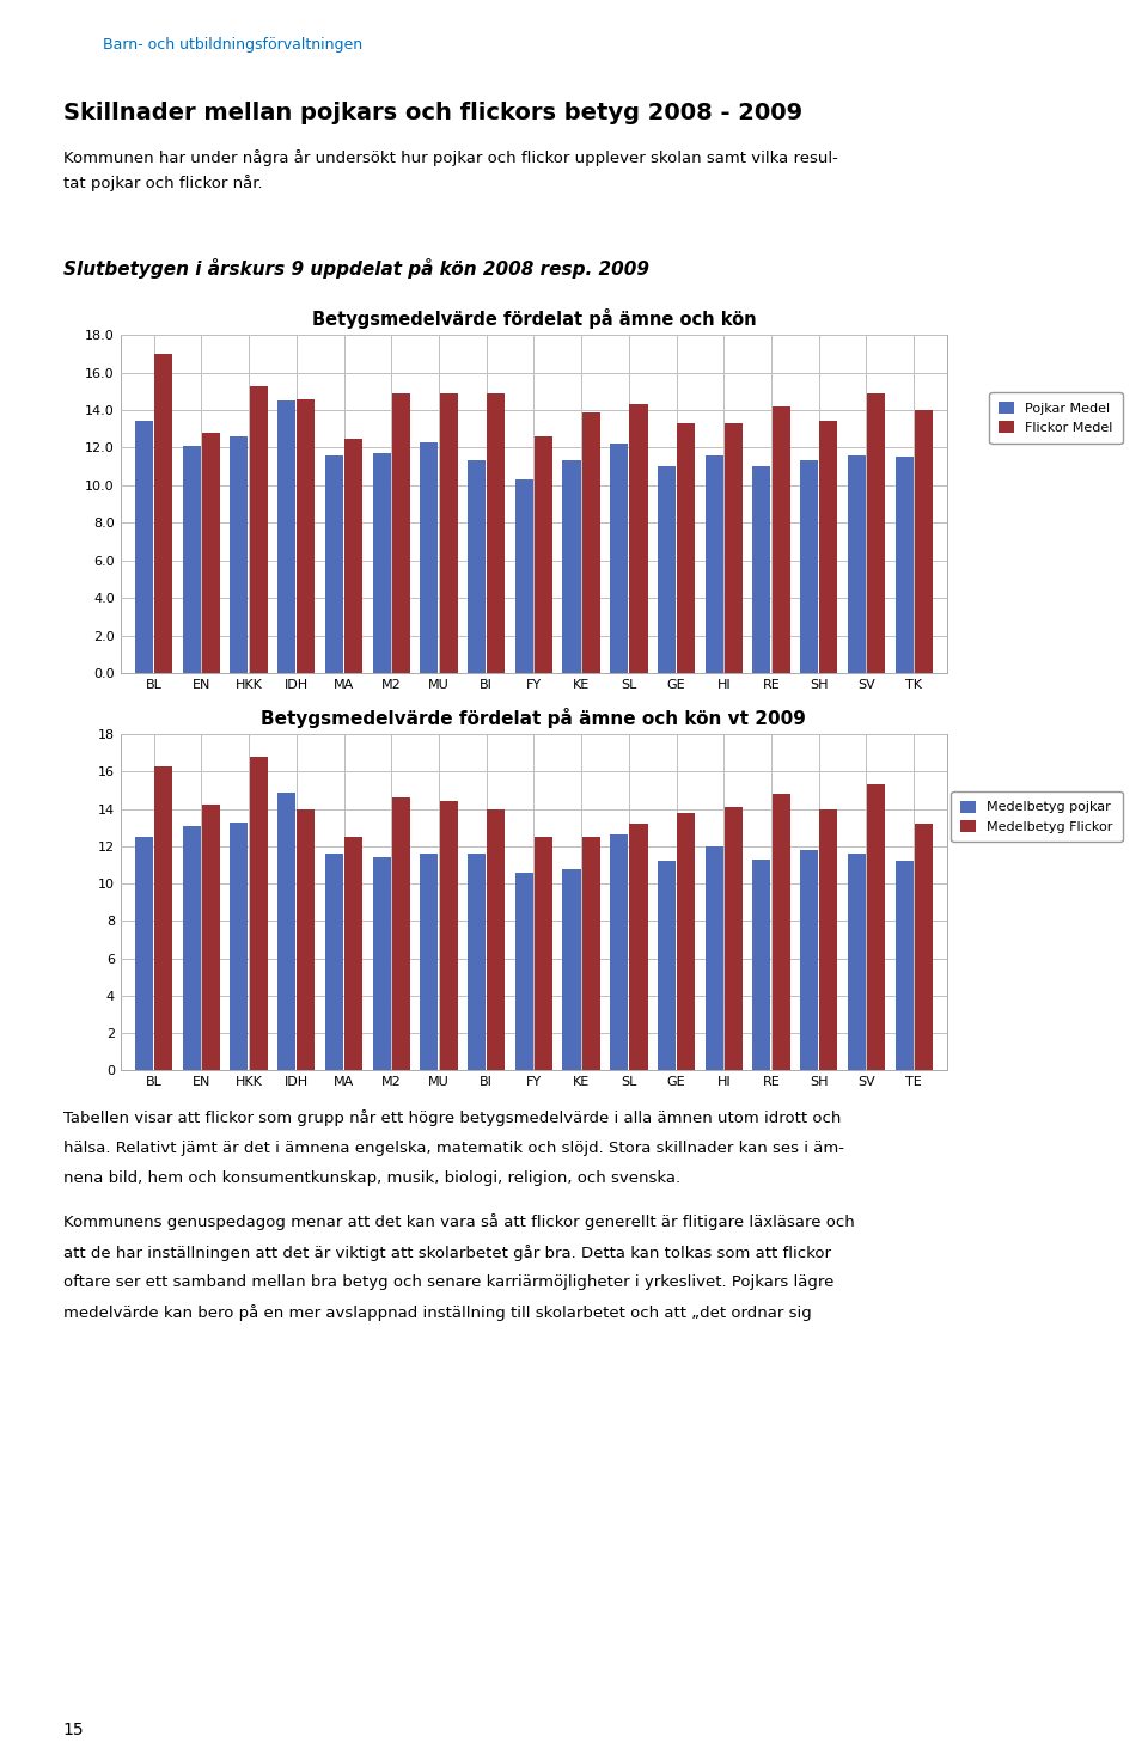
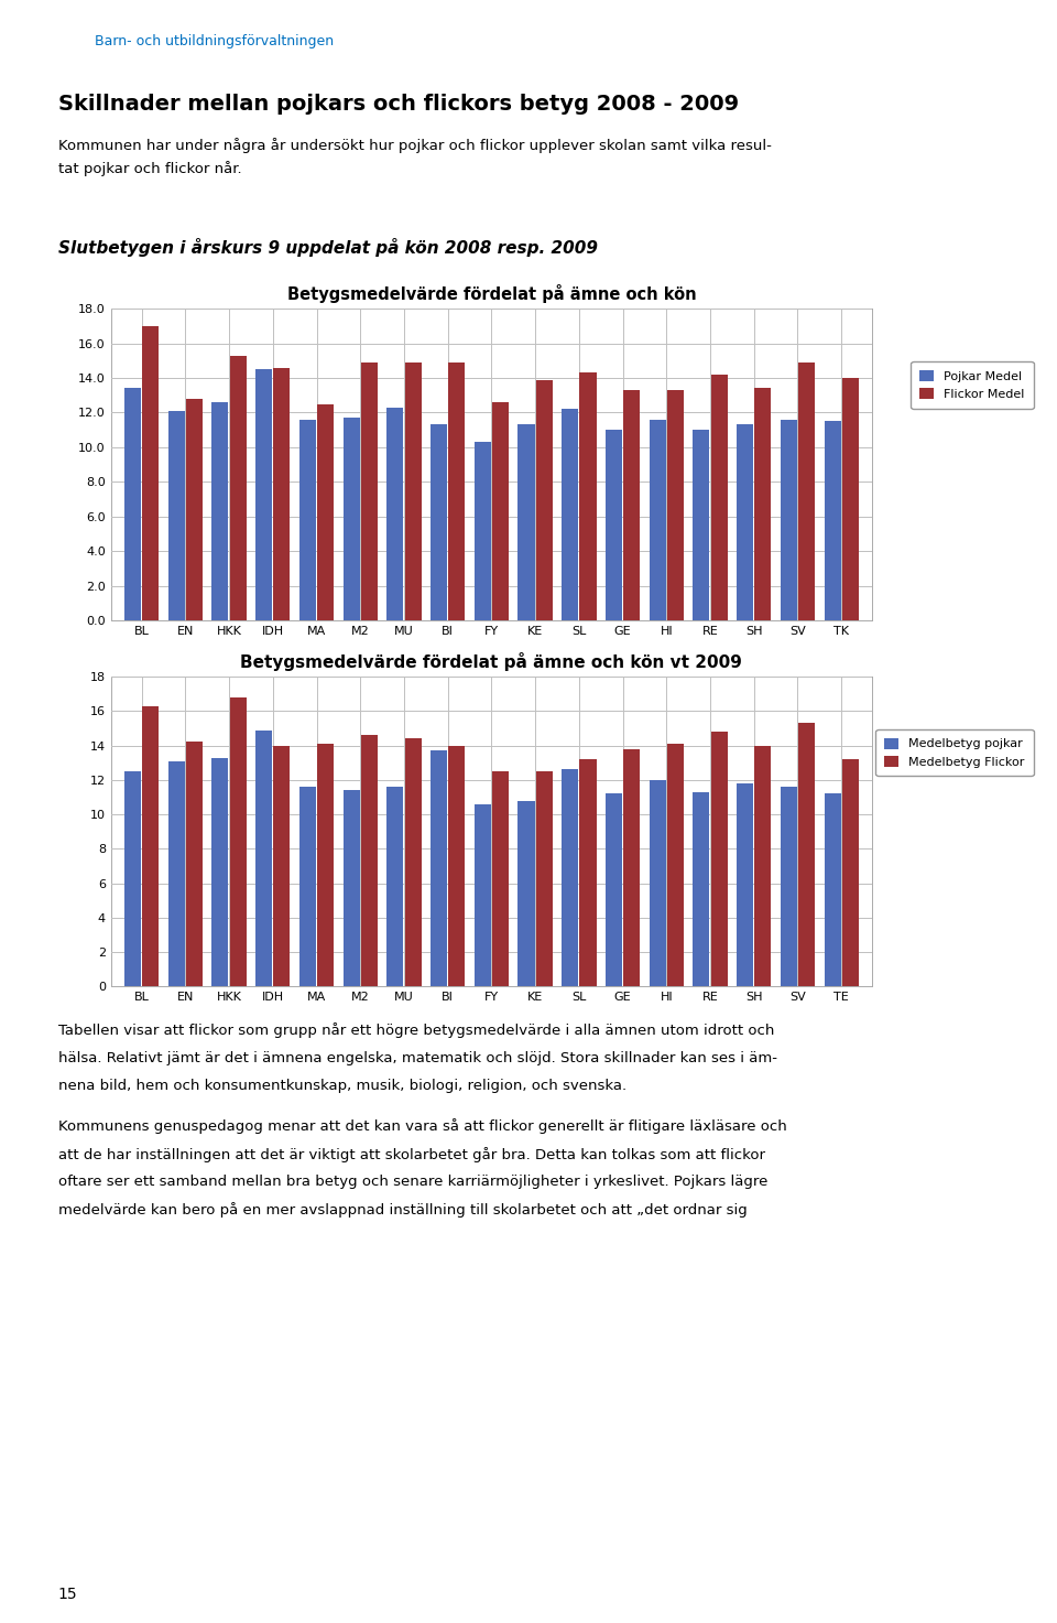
Betygsmedelvärde fördelat på ämne och kön vt 2009/Medelbetyg Flickor/MA: 12.5 -> 14.1
Betygsmedelvärde fördelat på ämne och kön vt 2009/Medelbetyg pojkar/BI: 11.6 -> 13.7
